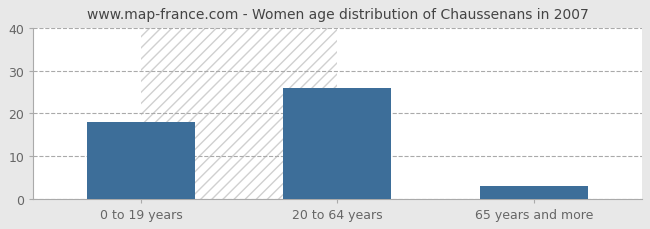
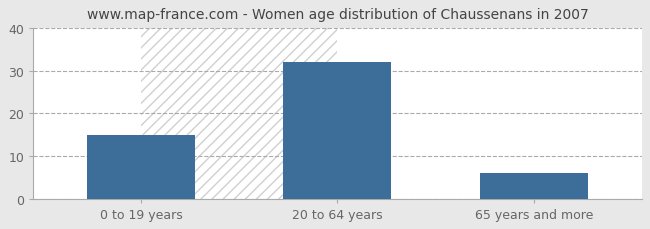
0 to 19 years: 18 -> 15
20 to 64 years: 26 -> 32
65 years and more: 3 -> 6
